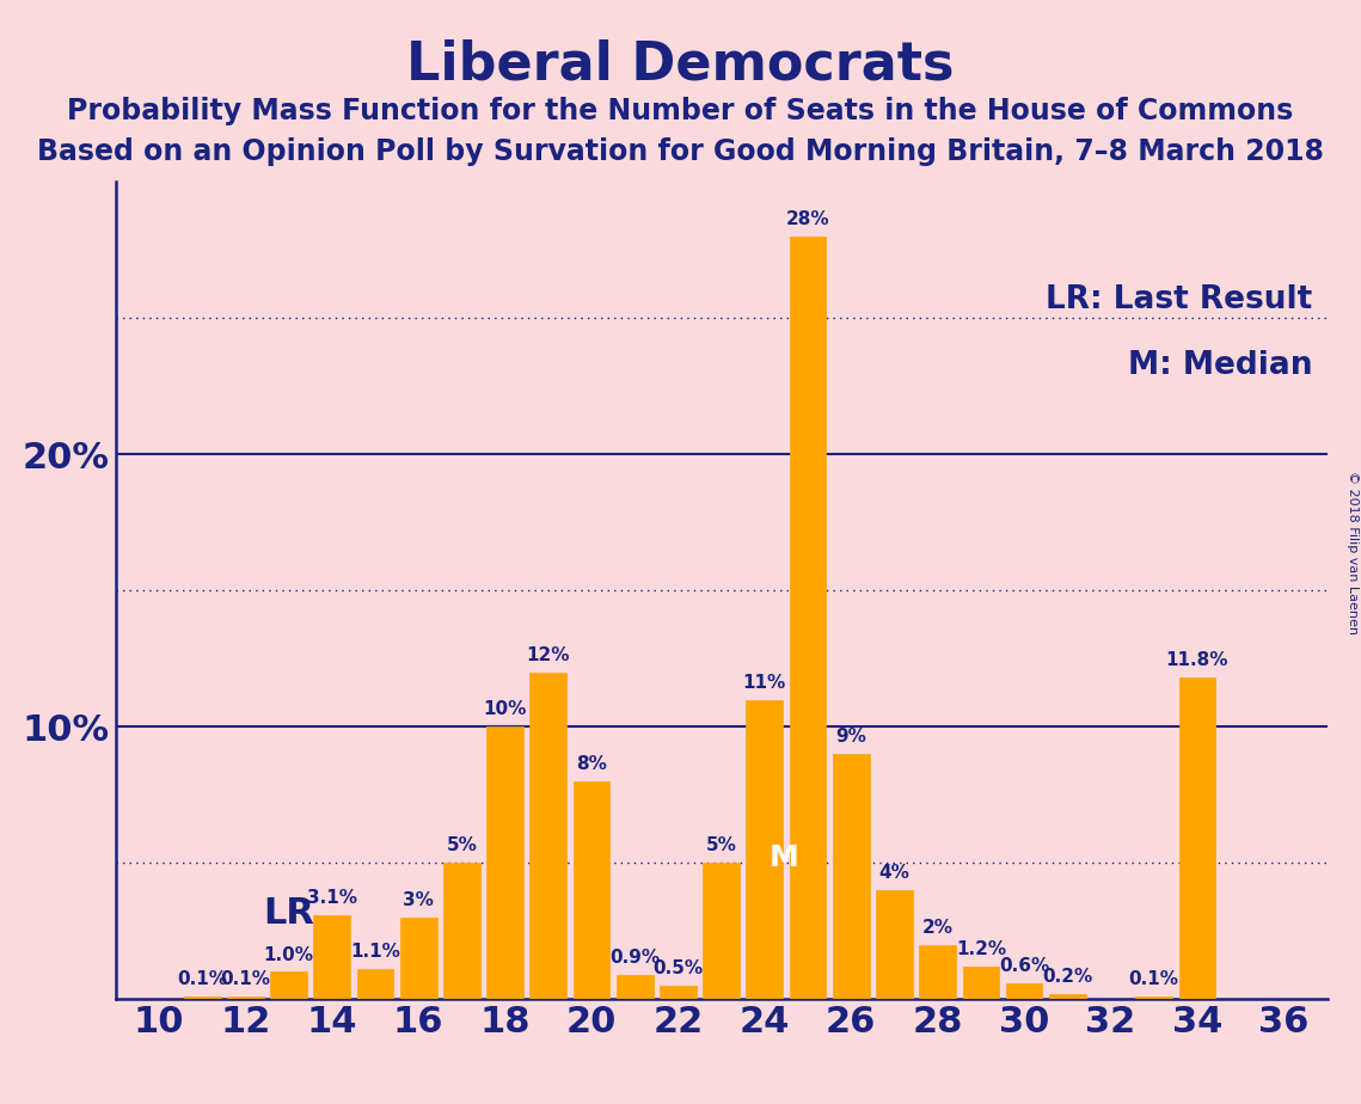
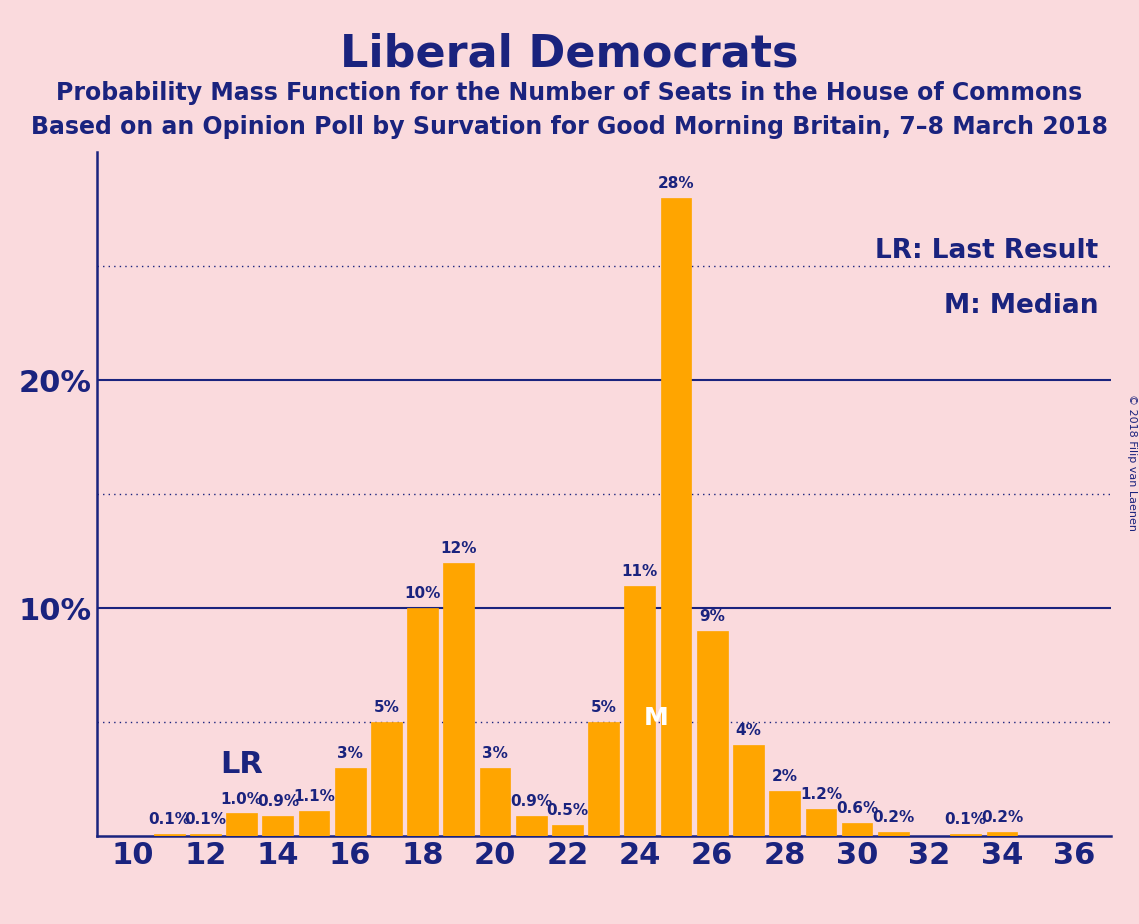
14: 3.1% -> 0.9%
20: 8% -> 3%
34: 11.8% -> 0.2%
